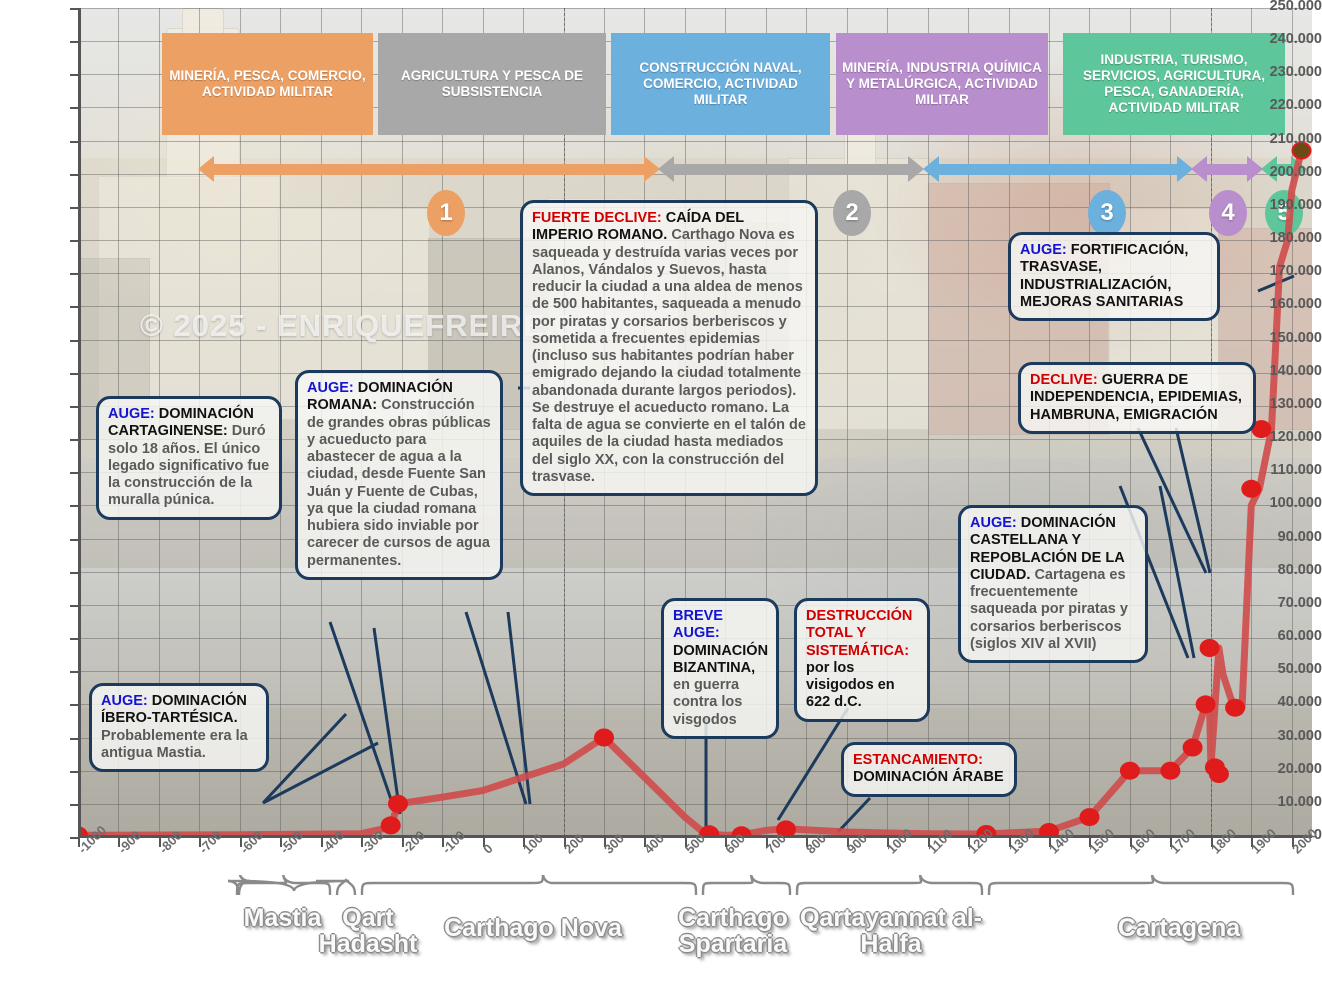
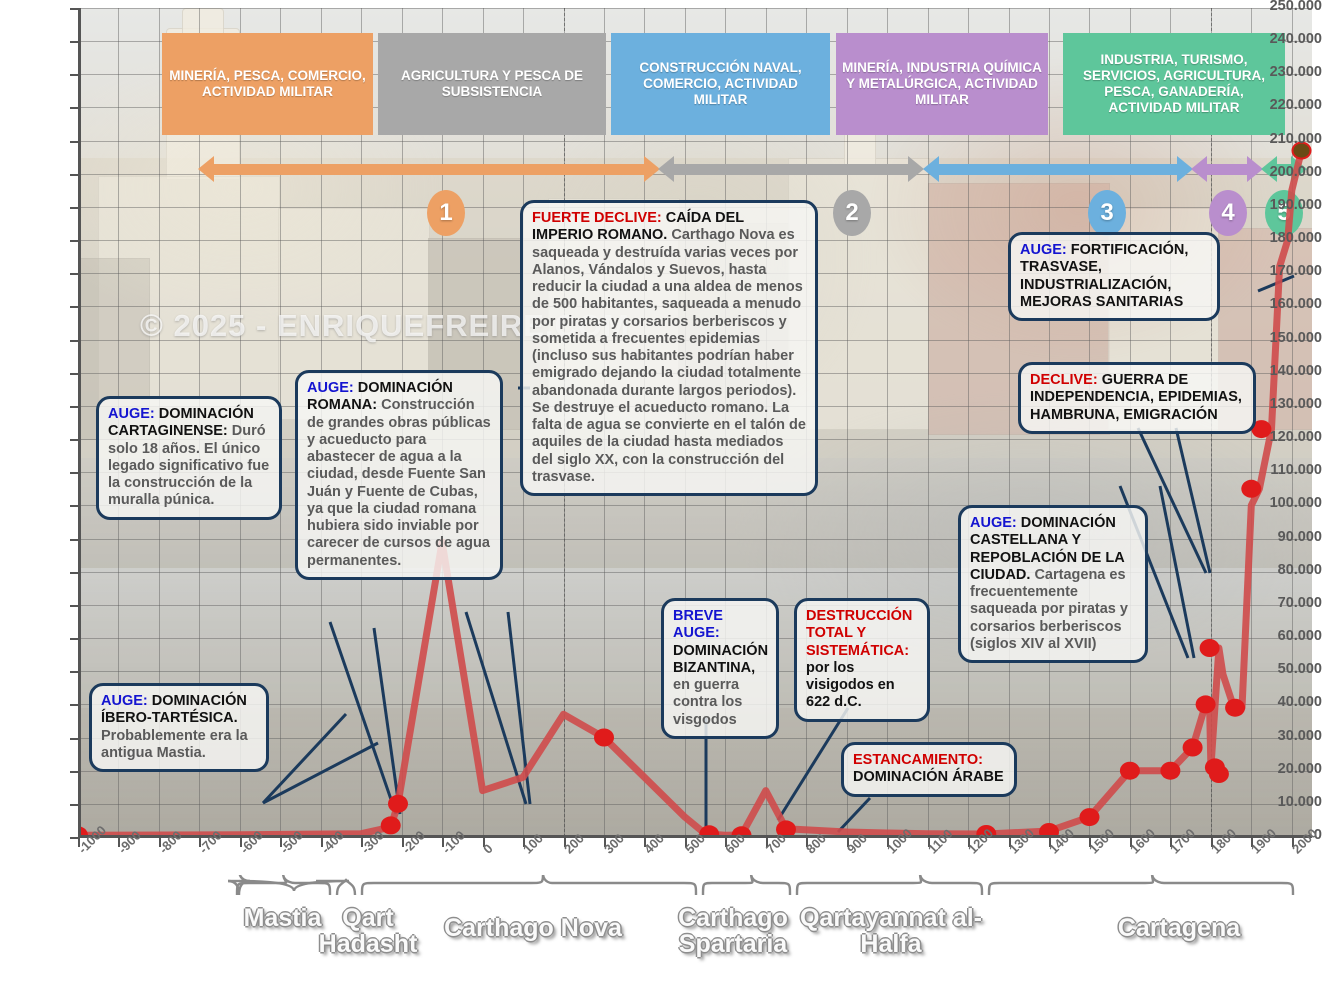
-100: 12000 -> 89000
200: 22000 -> 37000
700: 2000 -> 14000
